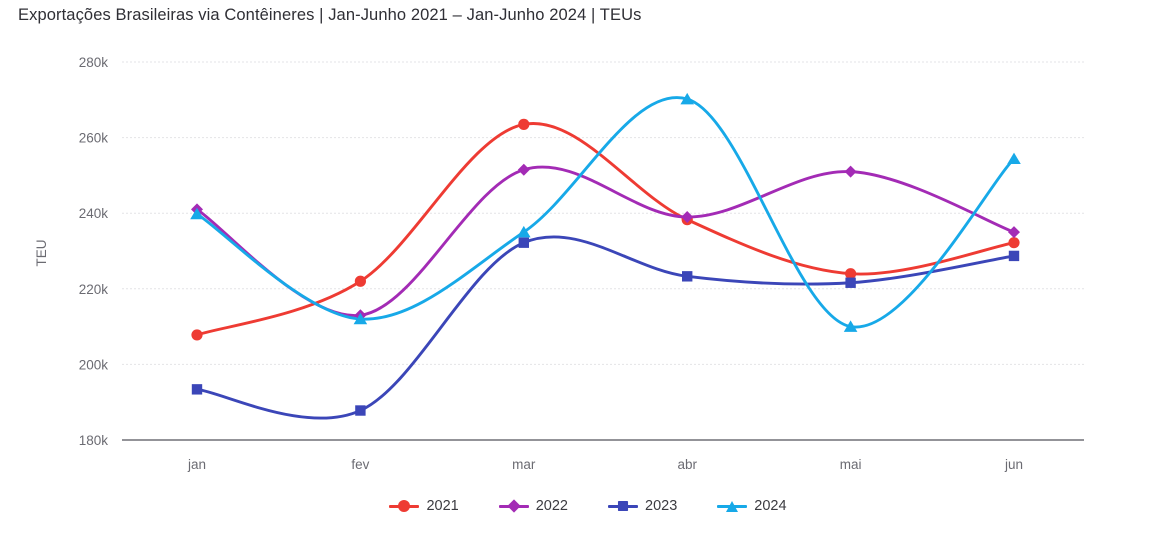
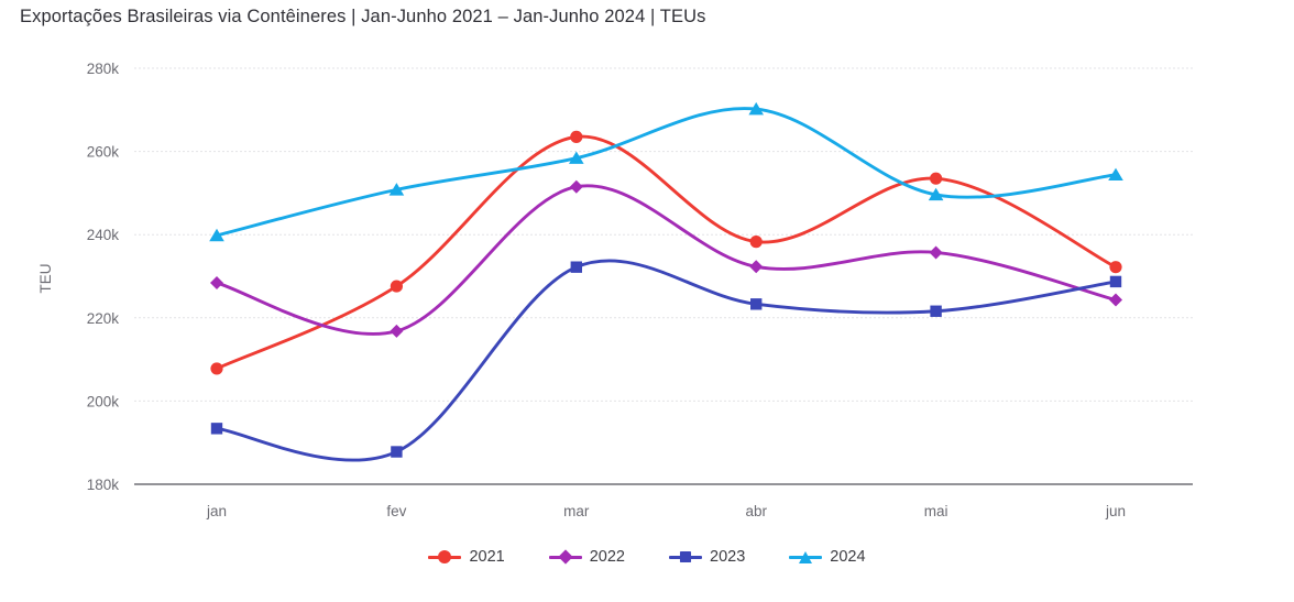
2022/jan: 241k -> 228k
2021/fev: 222k -> 228k
2022/fev: 213k -> 217k
2024/fev: 212k -> 251k
2024/mar: 235k -> 258k
2022/abr: 239k -> 232k
2021/mai: 224k -> 254k
2022/mai: 251k -> 236k
2024/mai: 210k -> 250k
2022/jun: 235k -> 224k
